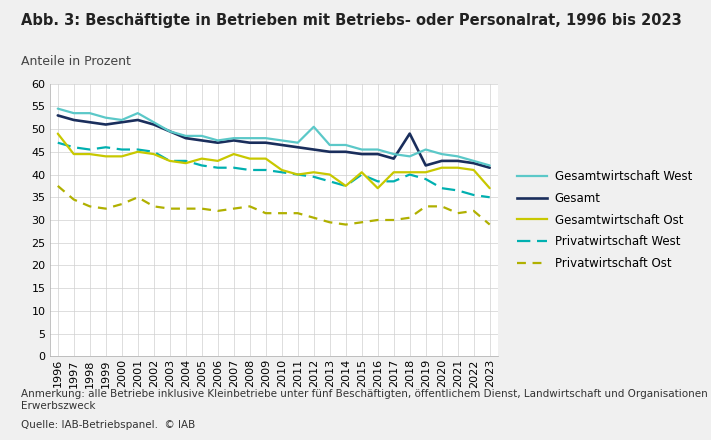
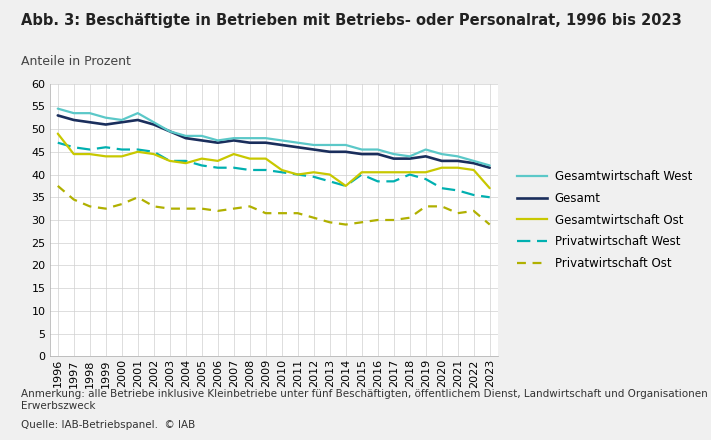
Gesamtwirtschaft West/2012: 50.5 -> 46.5
Gesamtwirtschaft Ost/2016: 37.0 -> 40.5
Gesamt/2018: 49.0 -> 43.5
Gesamt/2019: 42.0 -> 44.0
